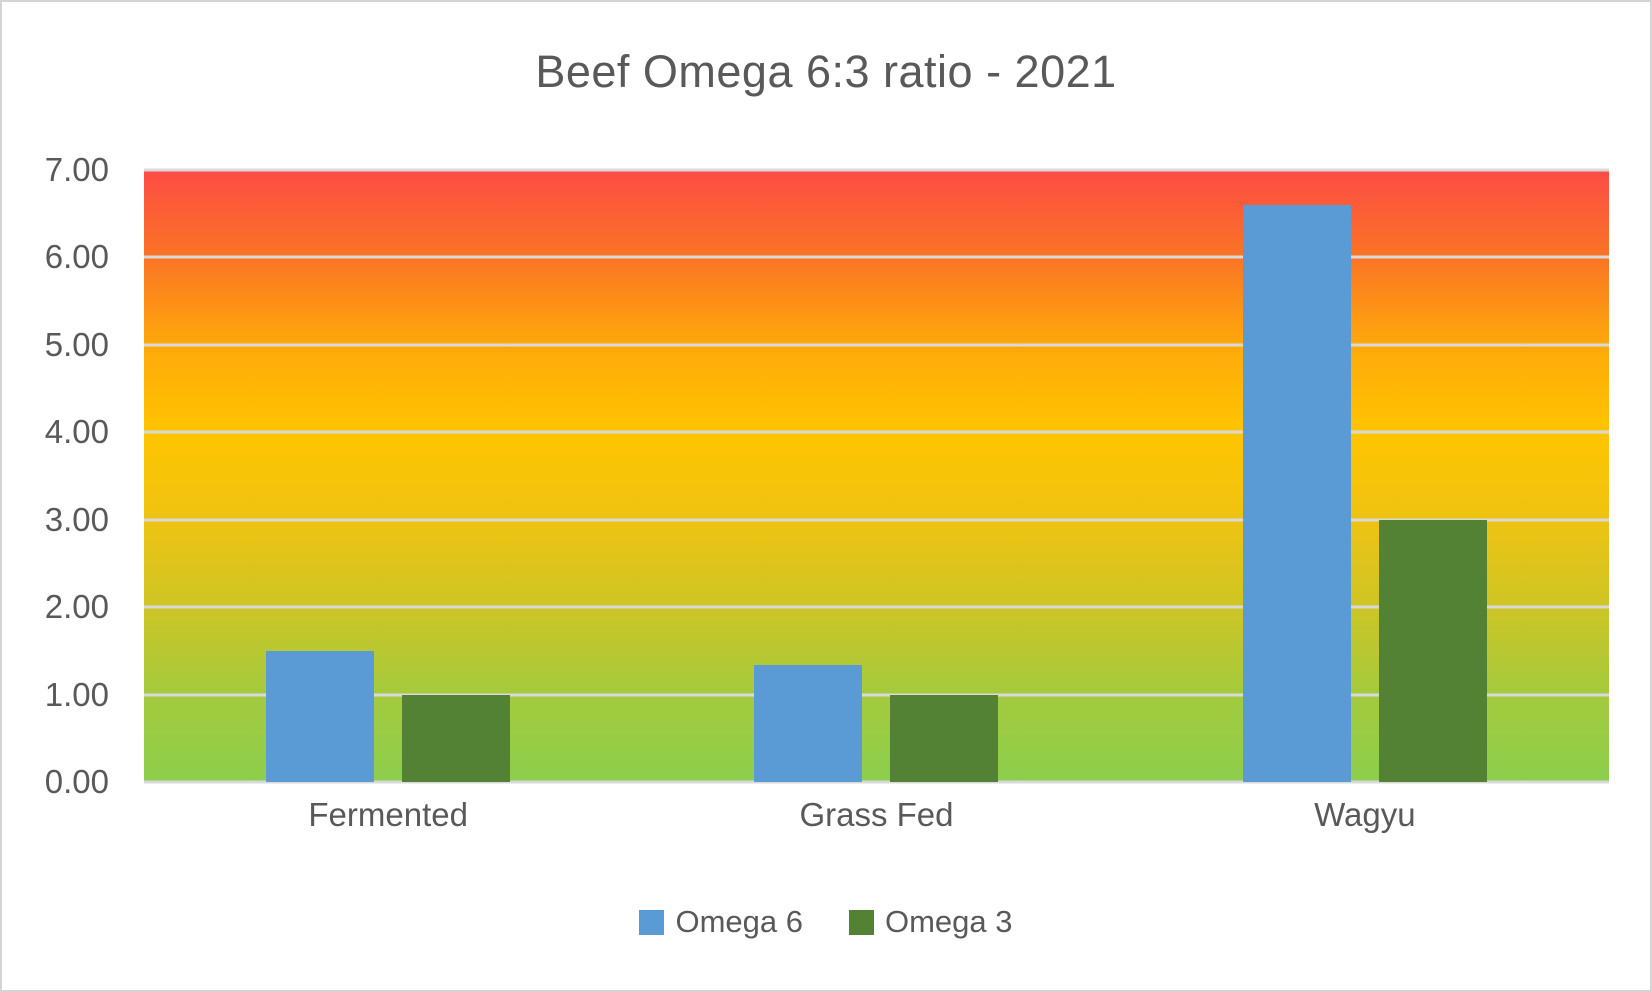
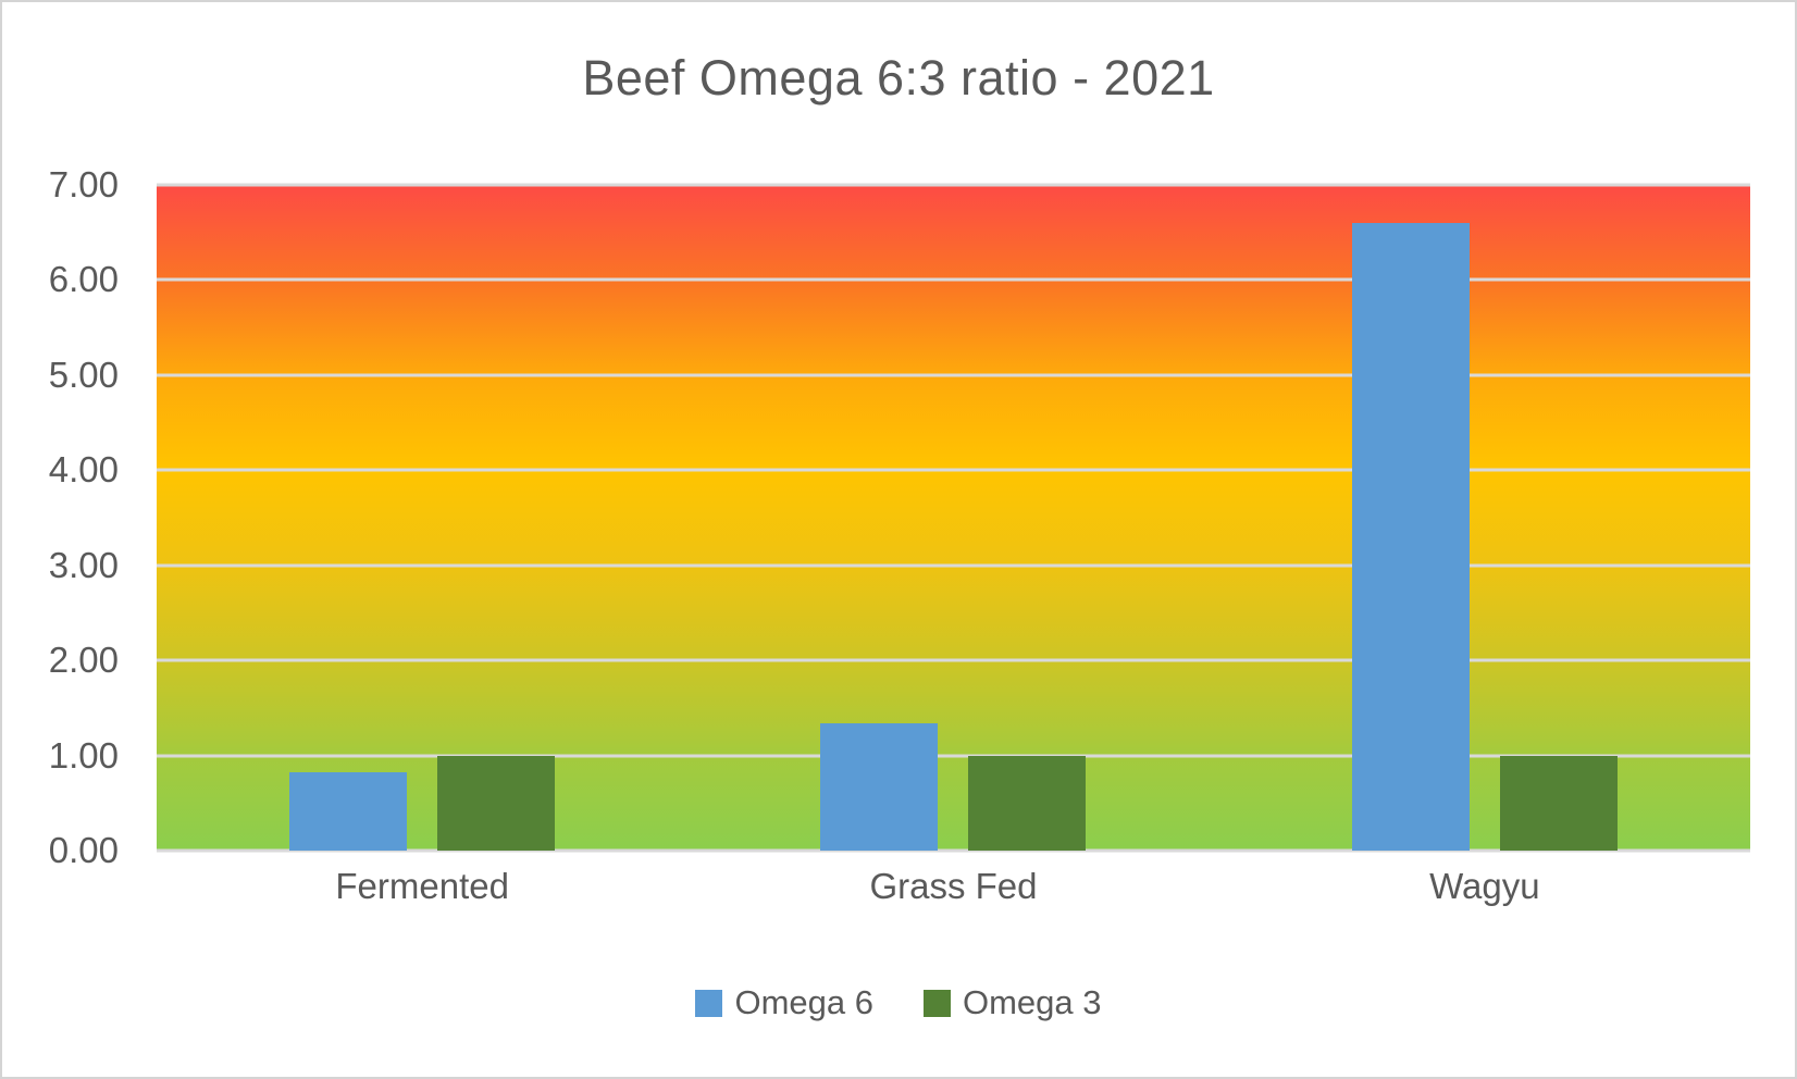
Omega 6/Fermented: 1.5 -> 0.8
Omega 3/Wagyu: 3 -> 1
